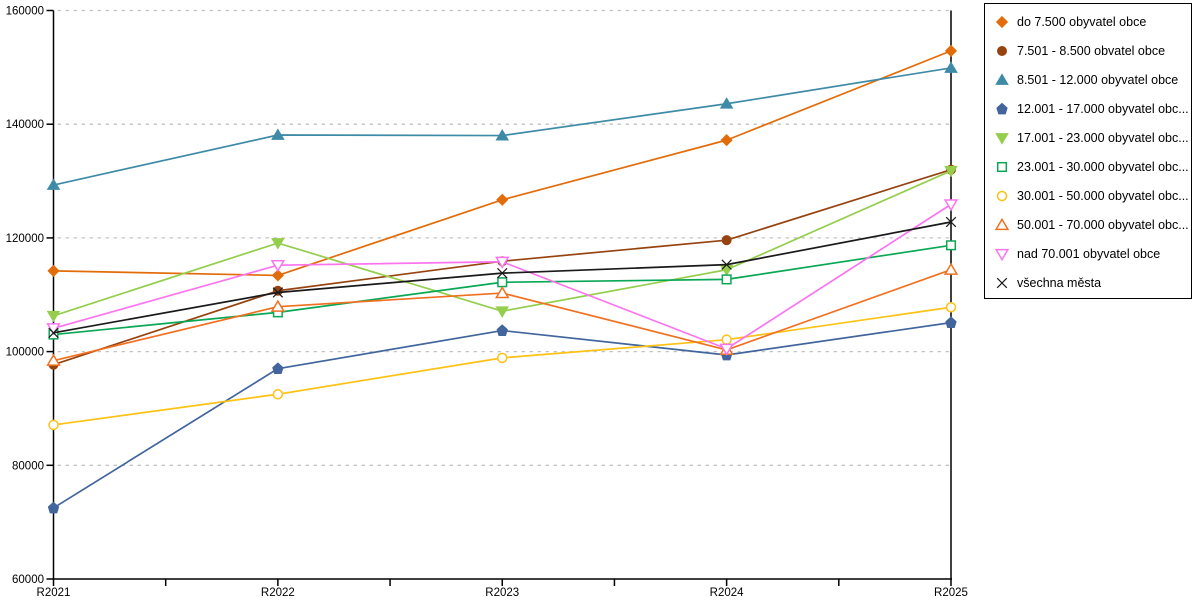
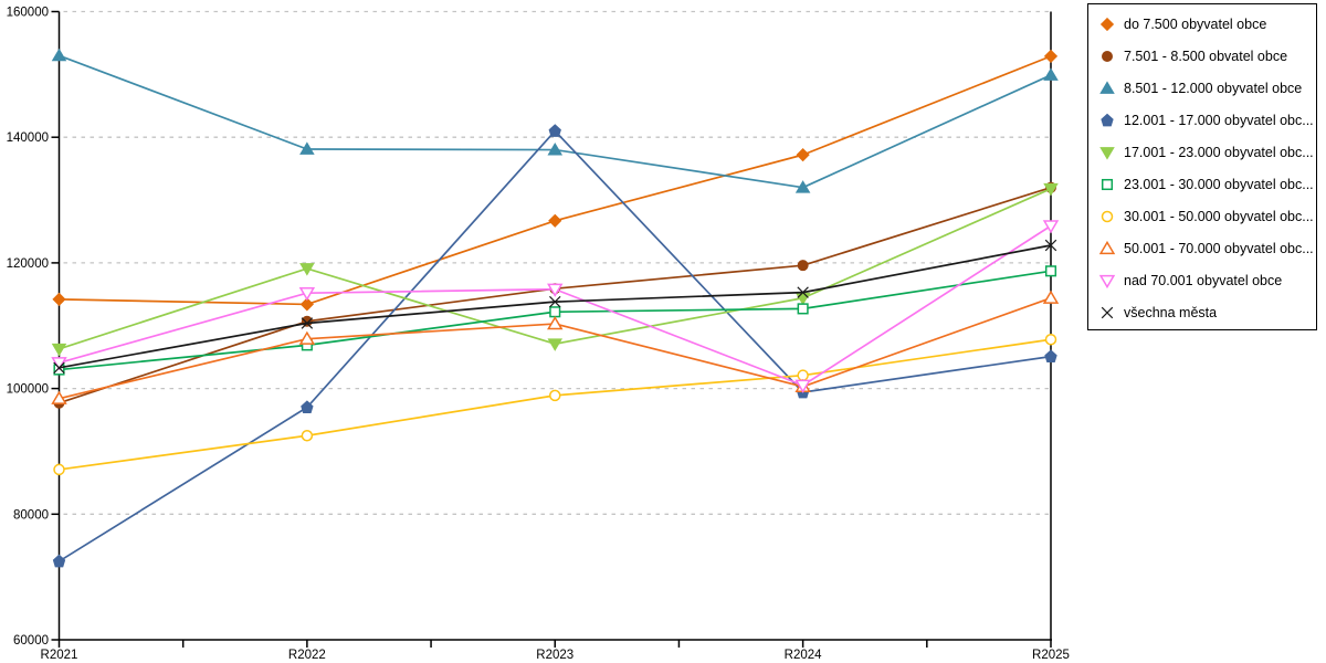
8.501 - 12.000 obyvatel obce/R2021: 129000 -> 153000
12.001 - 17.000 obyvatel obc.../R2023: 104000 -> 141000
8.501 - 12.000 obyvatel obce/R2024: 144000 -> 132000
